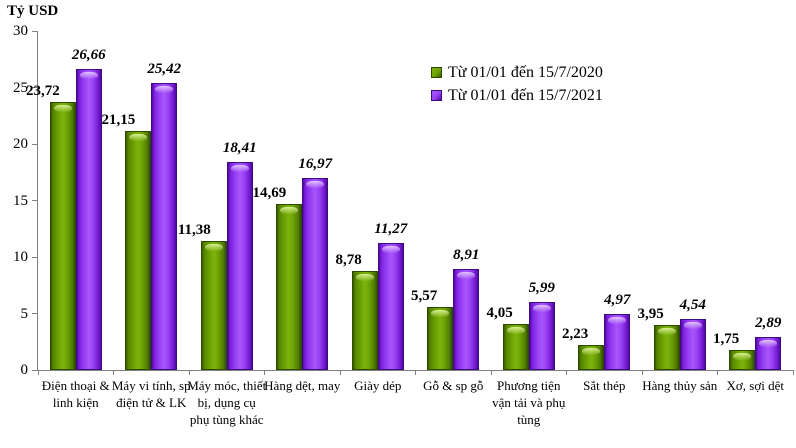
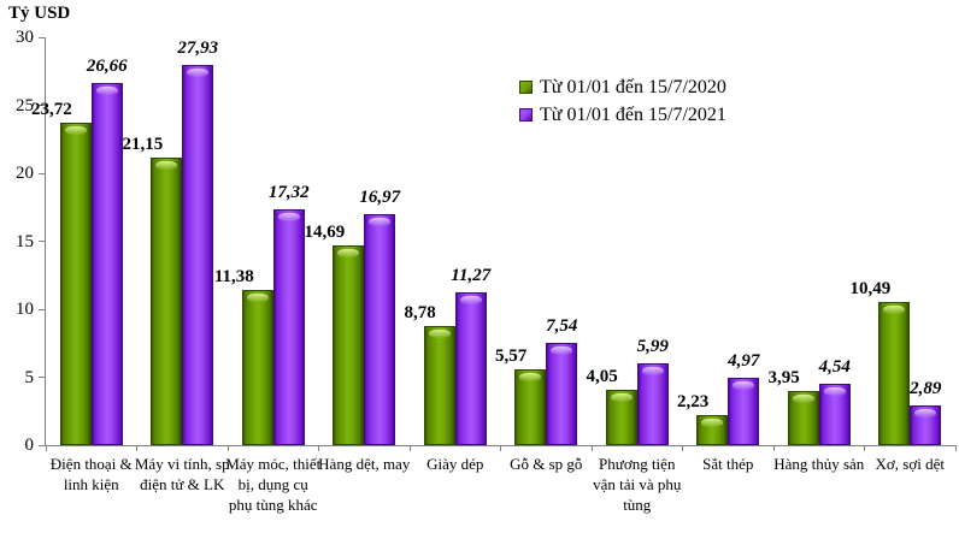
Từ 01/01 đến 15/7/2021/Máy vi tính, sp điện tử & LK: 25,42 -> 27,93
Từ 01/01 đến 15/7/2021/Máy móc, thiết bị, dụng cụ phụ tùng khác: 18,41 -> 17,32
Từ 01/01 đến 15/7/2021/Gỗ & sp gỗ: 8,91 -> 7,54
Từ 01/01 đến 15/7/2020/Xơ, sợi dệt: 1,75 -> 10,49
